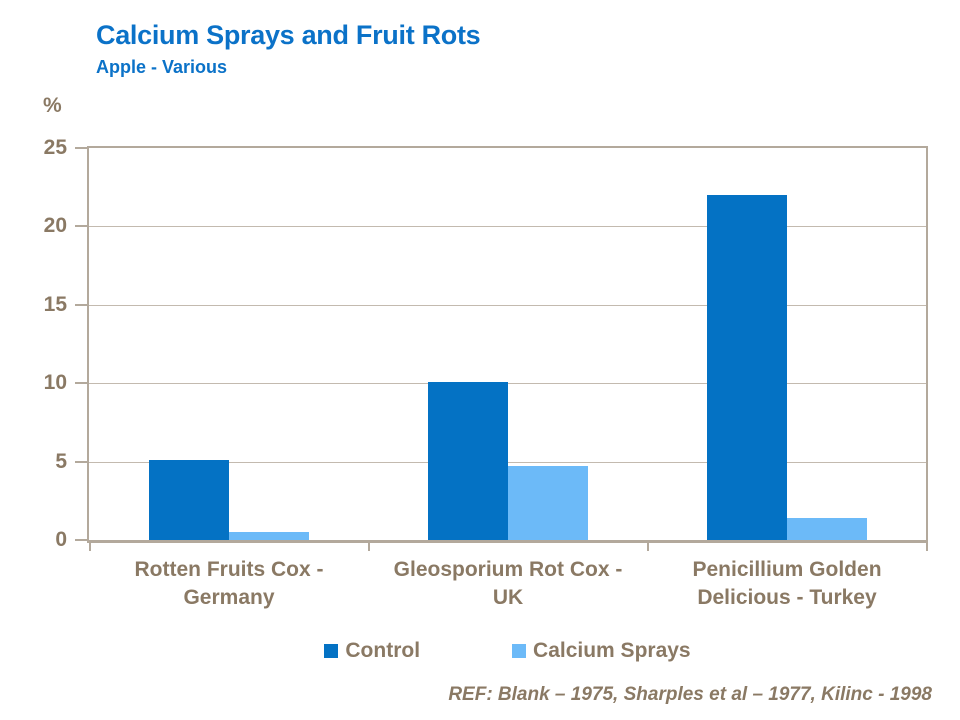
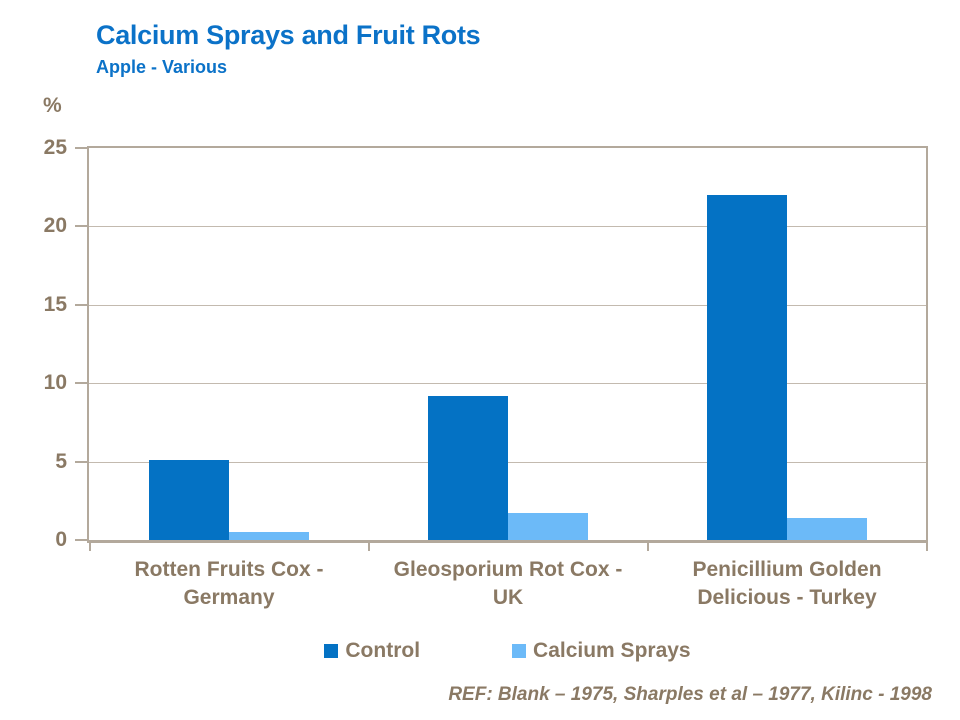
Control/Gleosporium Rot Cox - UK: 10.1 -> 9.2
Calcium Sprays/Gleosporium Rot Cox - UK: 4.7 -> 1.7
